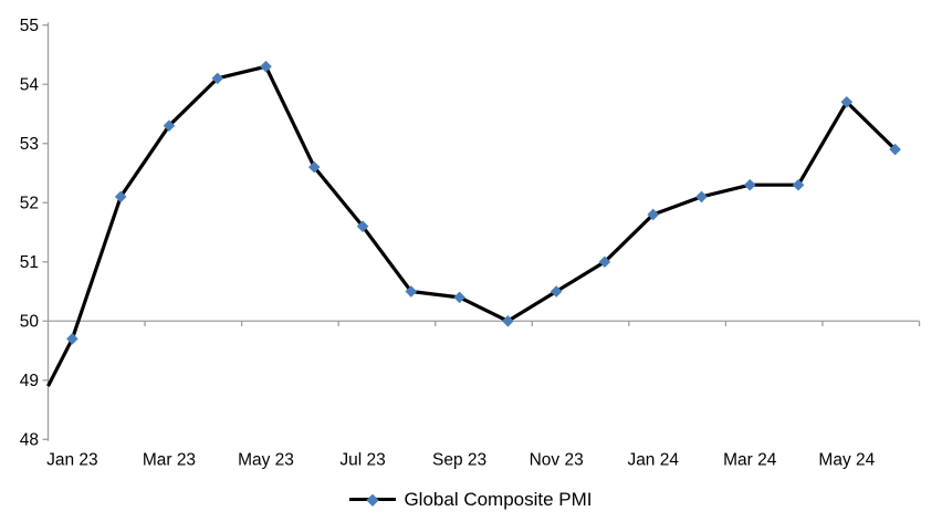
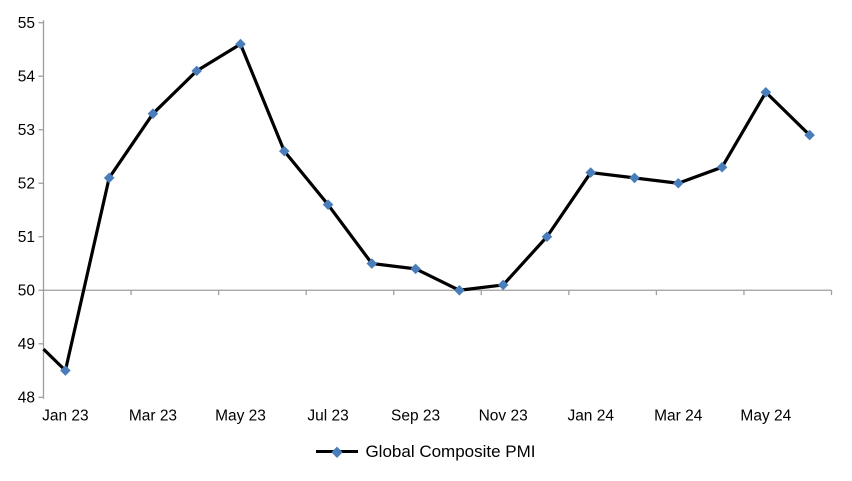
Jan 23: 49.7 -> 48.5
May 23: 54.3 -> 54.6
Nov 23: 50.5 -> 50.1
Jan 24: 51.8 -> 52.2
Mar 24: 52.3 -> 52.0
